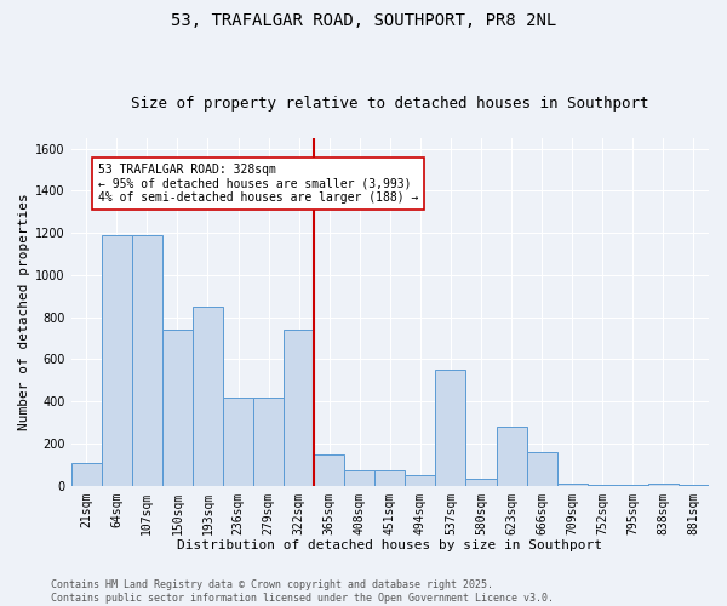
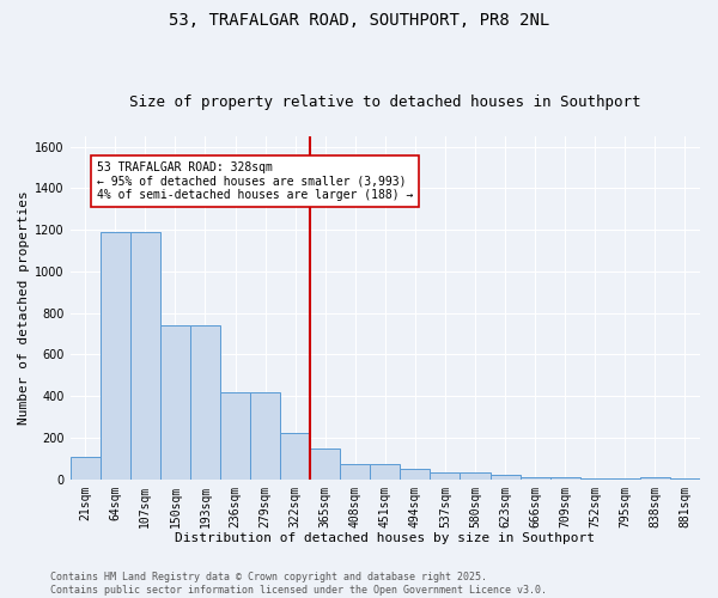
193sqm: 850 -> 740
322sqm: 740 -> 220
537sqm: 550 -> 40
623sqm: 280 -> 20
666sqm: 160 -> 10
